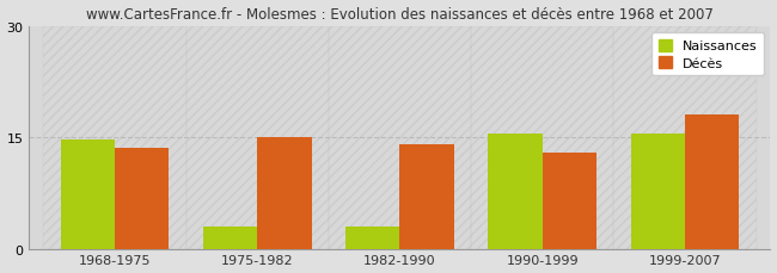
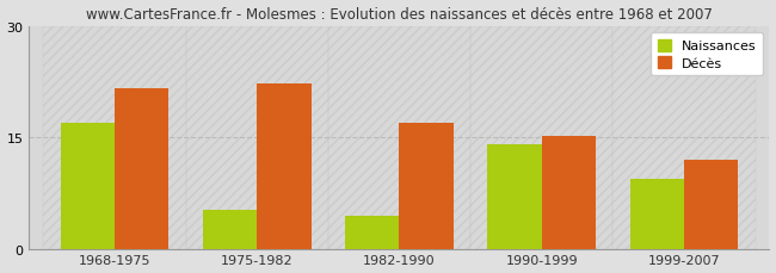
Naissances/1968-1975: 14.7 -> 17.0
Décès/1968-1975: 13.5 -> 21.6
Naissances/1975-1982: 3.0 -> 5.2
Décès/1975-1982: 15.0 -> 22.2
Naissances/1982-1990: 3.0 -> 4.4
Décès/1982-1990: 14.0 -> 17.0
Naissances/1990-1999: 15.5 -> 14.0
Décès/1990-1999: 13.0 -> 15.2
Naissances/1999-2007: 15.5 -> 9.4
Décès/1999-2007: 18.0 -> 12.0
